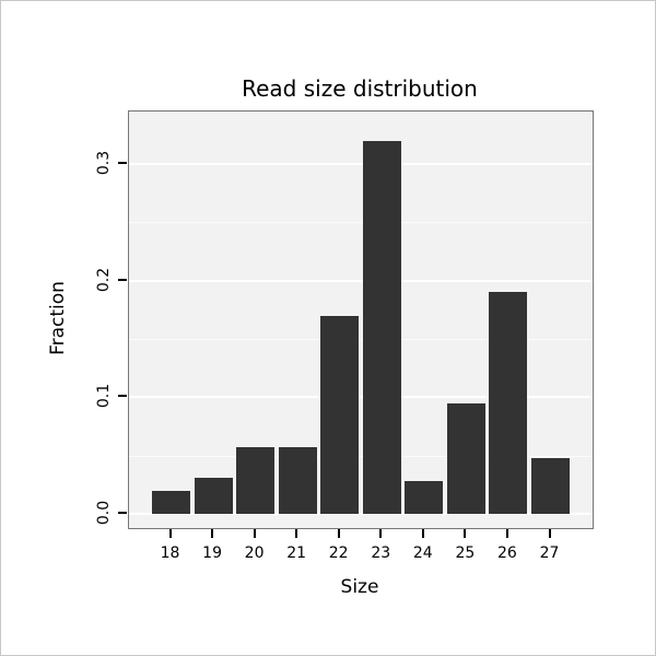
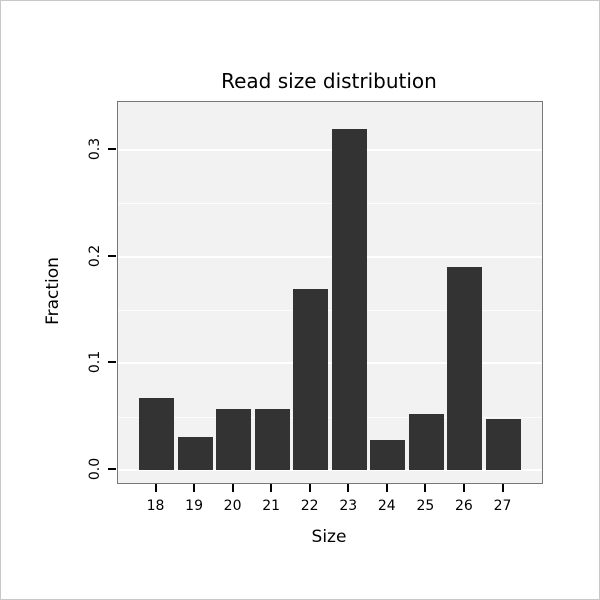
18: 0.020 -> 0.068
25: 0.095 -> 0.053
